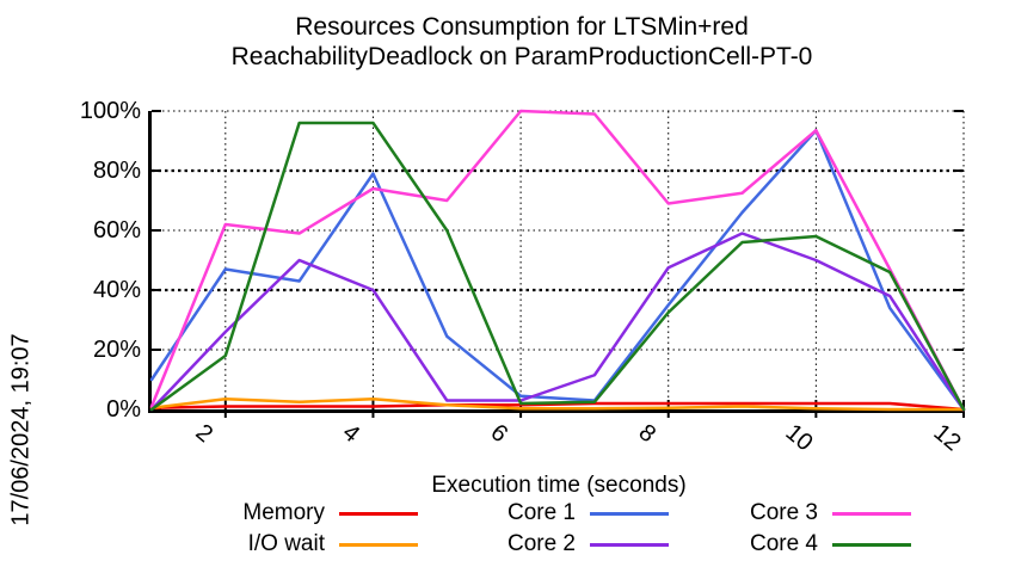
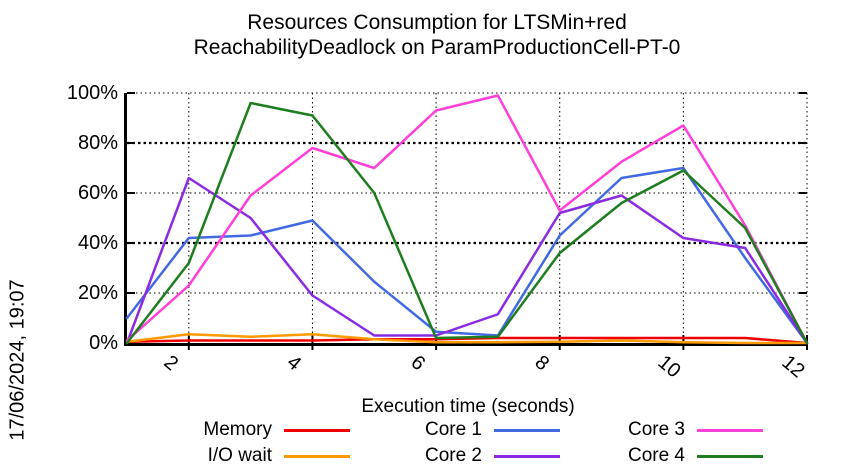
Core 1/2: 47% -> 42%
Core 2/2: 26% -> 66%
Core 3/2: 62% -> 23%
Core 4/2: 18% -> 32%
Core 1/4: 79% -> 49%
Core 2/4: 40% -> 19%
Core 3/4: 74% -> 78%
Core 4/4: 96% -> 91%
Core 3/6: 100% -> 93%
Core 1/8: 35% -> 43%
Core 2/8: 48% -> 52%
Core 3/8: 69% -> 53%
Core 4/8: 32% -> 36%
Core 1/10: 94% -> 70%
Core 2/10: 50% -> 42%
Core 3/10: 94% -> 87%
Core 4/10: 58% -> 69%
